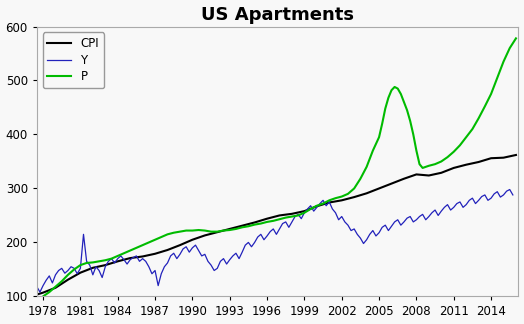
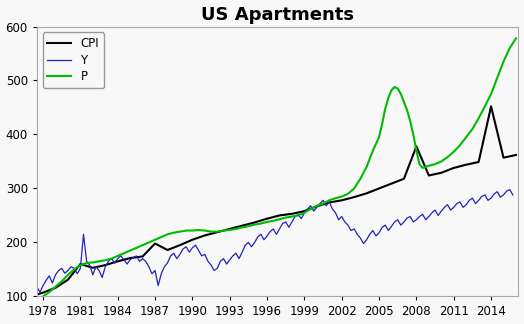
CPI/1981: 144 -> 160
CPI/1987: 179 -> 198
CPI/2008: 326 -> 378
CPI/2014: 356 -> 452
